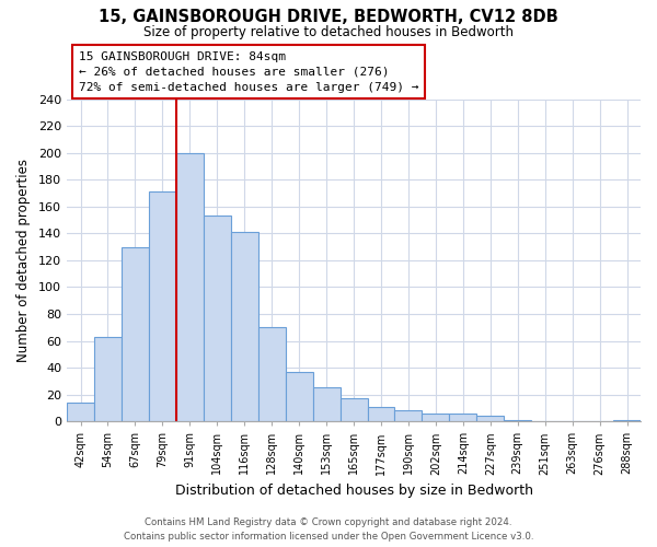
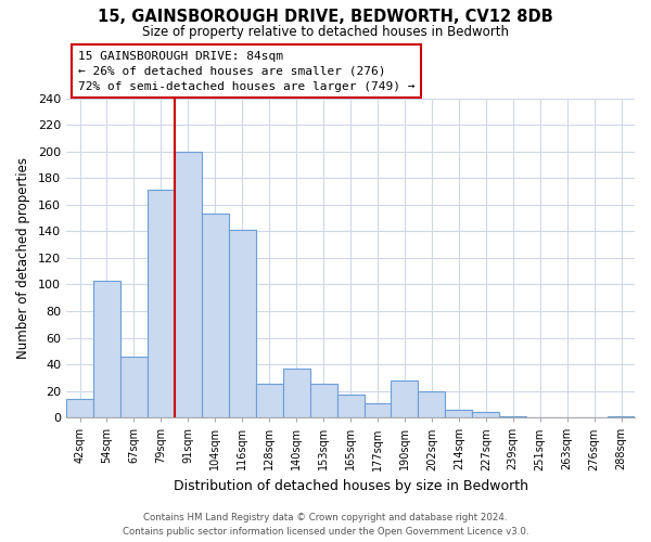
54sqm: 63 -> 103
67sqm: 130 -> 46
128sqm: 70 -> 25
190sqm: 8 -> 28
202sqm: 6 -> 20
